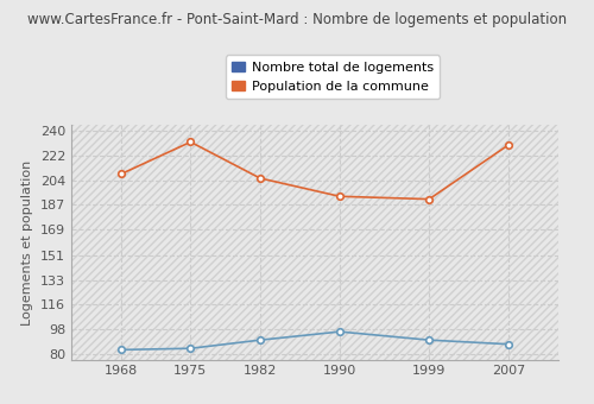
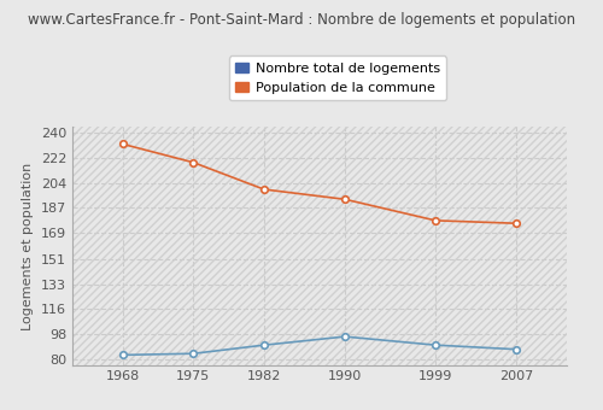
Population de la commune/1968: 209 -> 232
Population de la commune/1975: 232 -> 219
Population de la commune/1982: 206 -> 200
Population de la commune/1999: 191 -> 178
Population de la commune/2007: 230 -> 176
